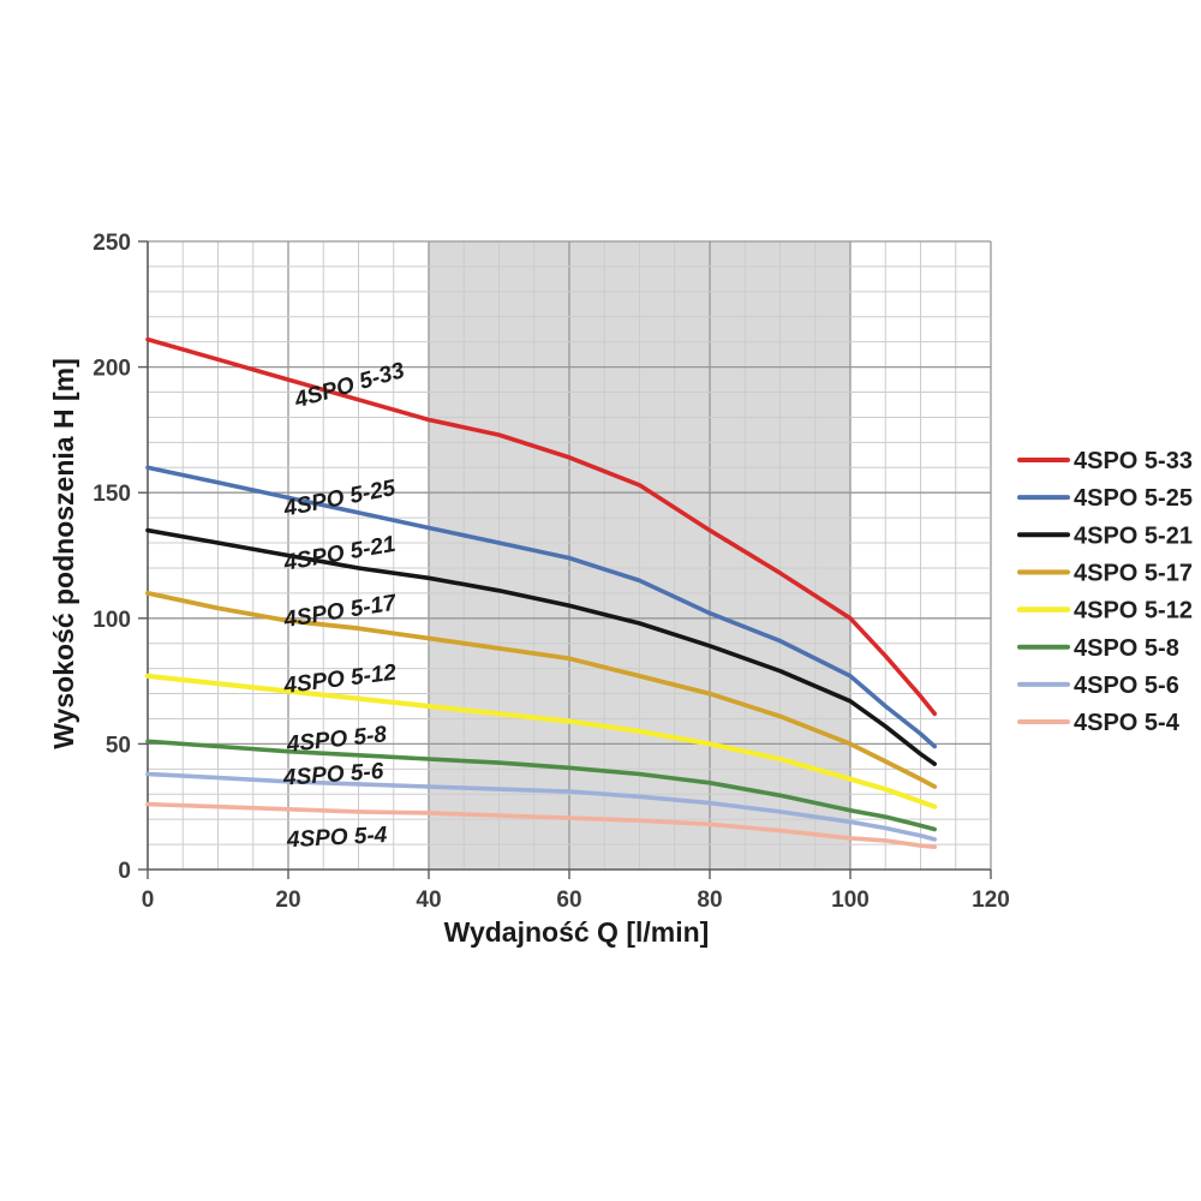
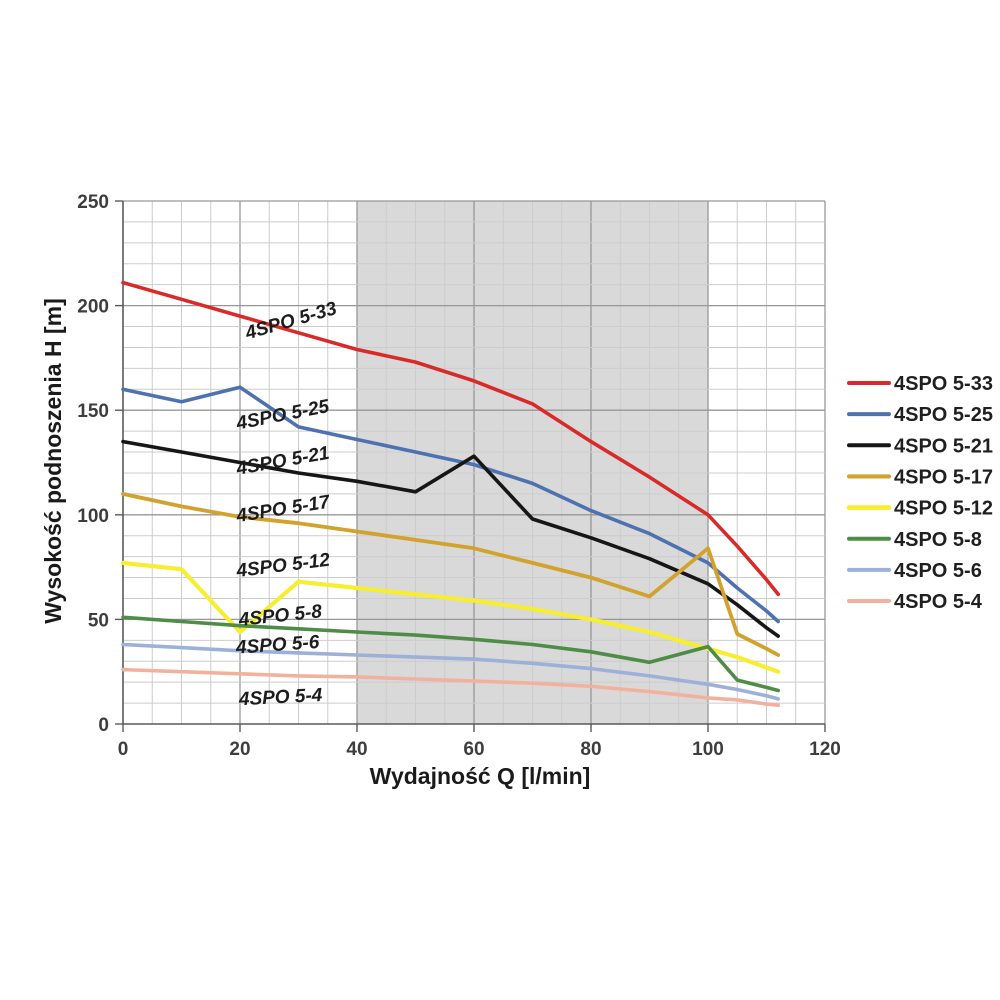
4SPO 5-25/20: 148 -> 161
4SPO 5-12/20: 71 -> 44
4SPO 5-21/60: 105 -> 128
4SPO 5-17/100: 50 -> 84
4SPO 5-8/100: 24 -> 37
